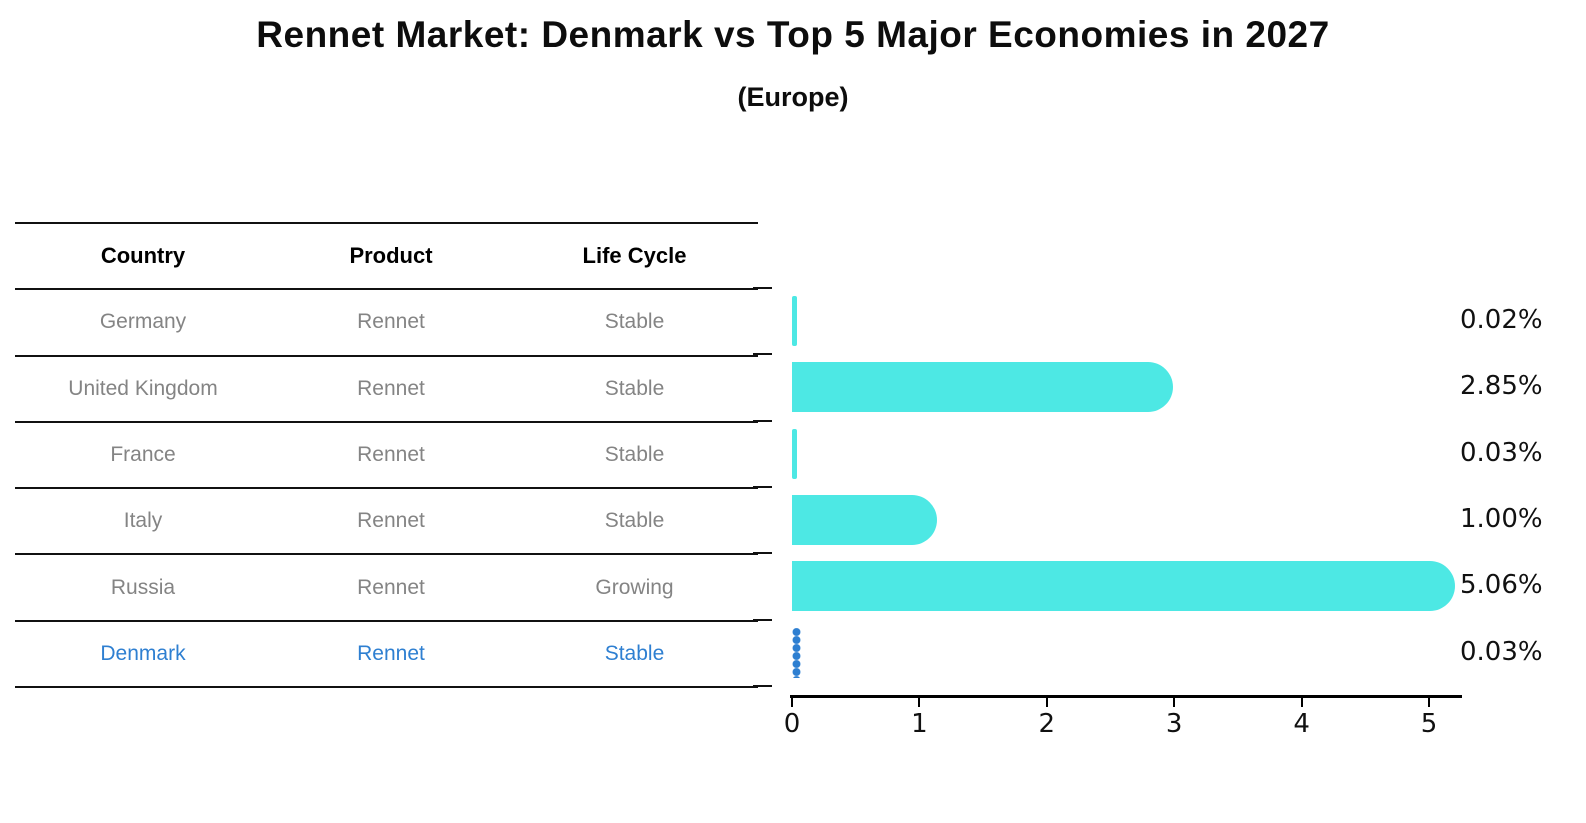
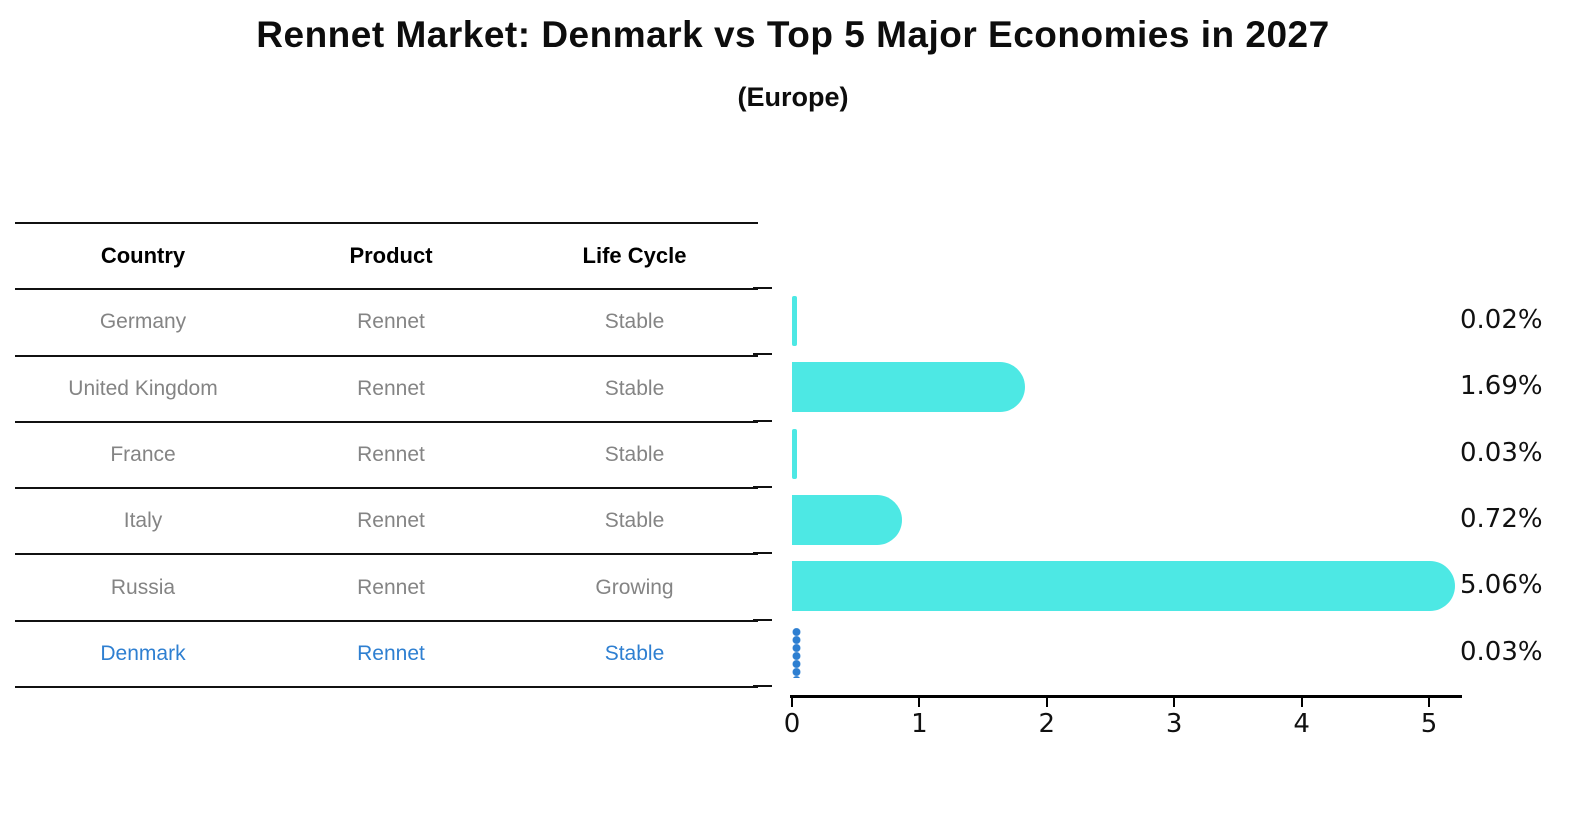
United Kingdom: 2.85% -> 1.69%
Italy: 1.00% -> 0.72%
